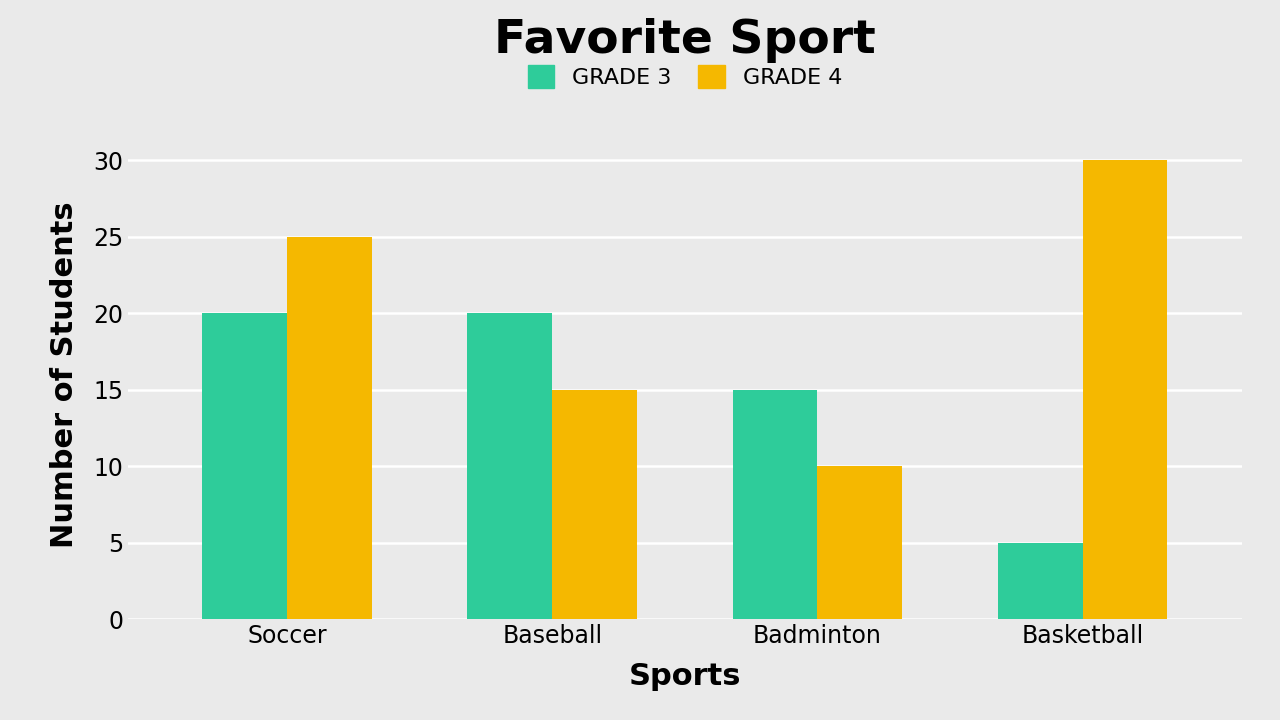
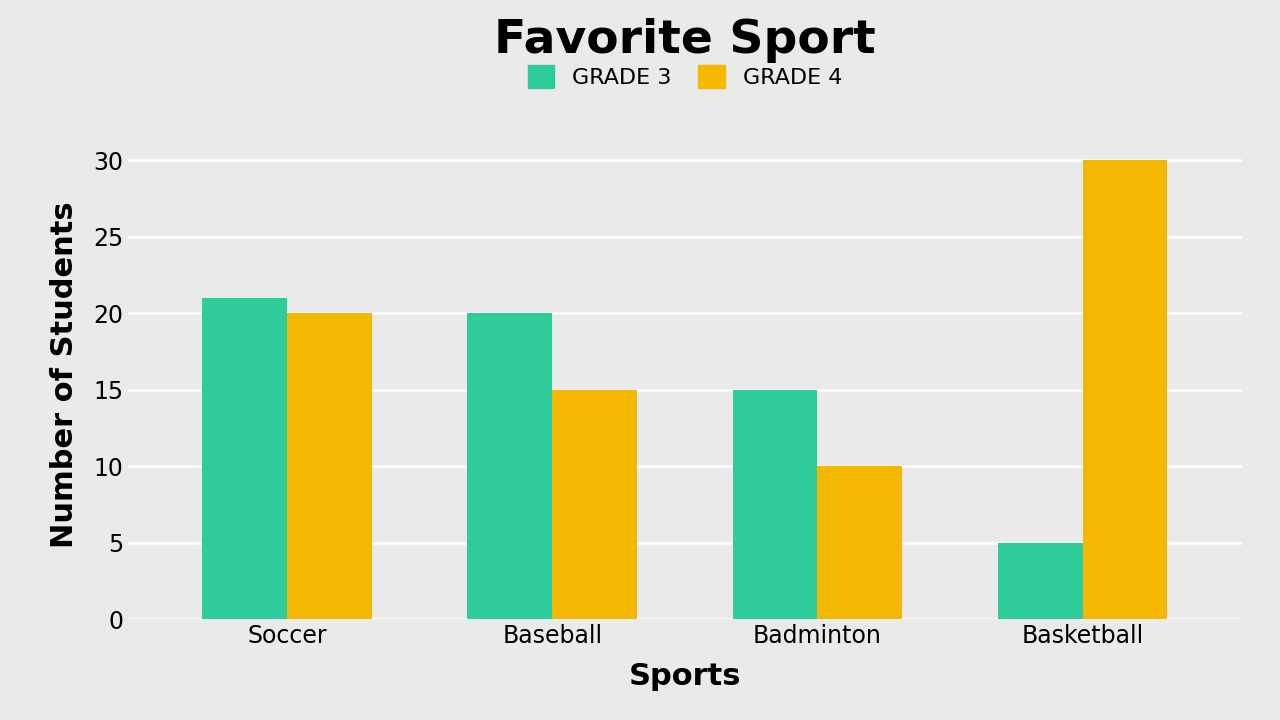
GRADE 3/Soccer: 20 -> 21
GRADE 4/Soccer: 25 -> 20
